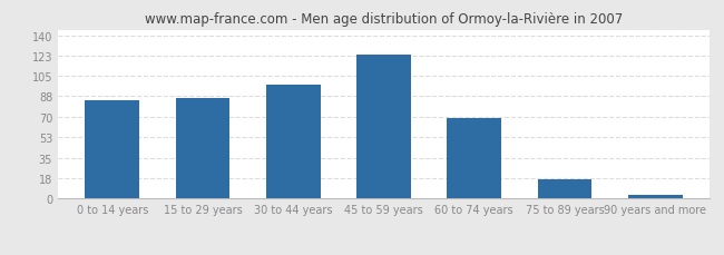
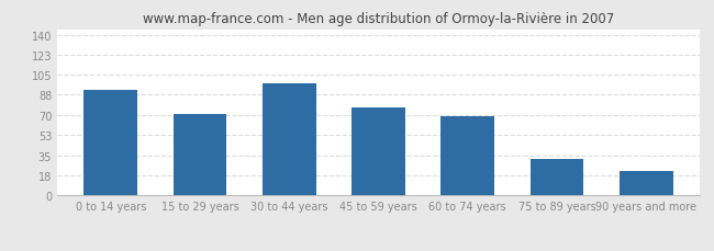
0 to 14 years: 84 -> 92
15 to 29 years: 86 -> 71
45 to 59 years: 124 -> 77
75 to 89 years: 17 -> 32
90 years and more: 3 -> 21
